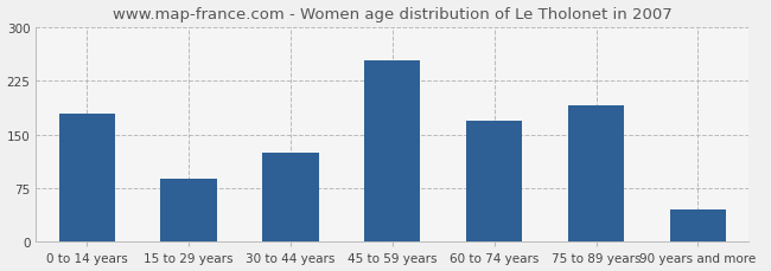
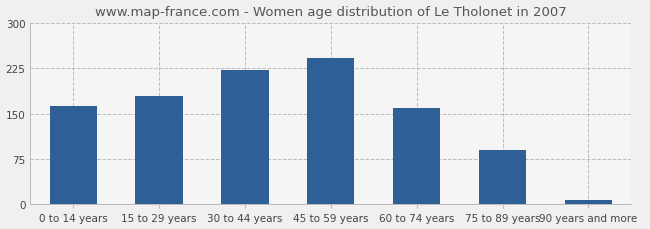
0 to 14 years: 180 -> 163
15 to 29 years: 88 -> 180
30 to 44 years: 124 -> 222
45 to 59 years: 254 -> 242
60 to 74 years: 170 -> 160
75 to 89 years: 190 -> 90
90 years and more: 46 -> 8
